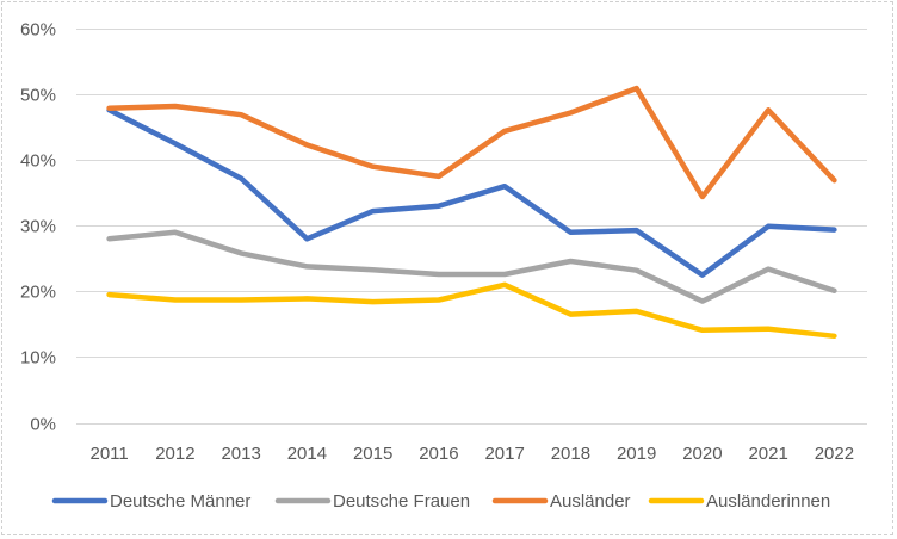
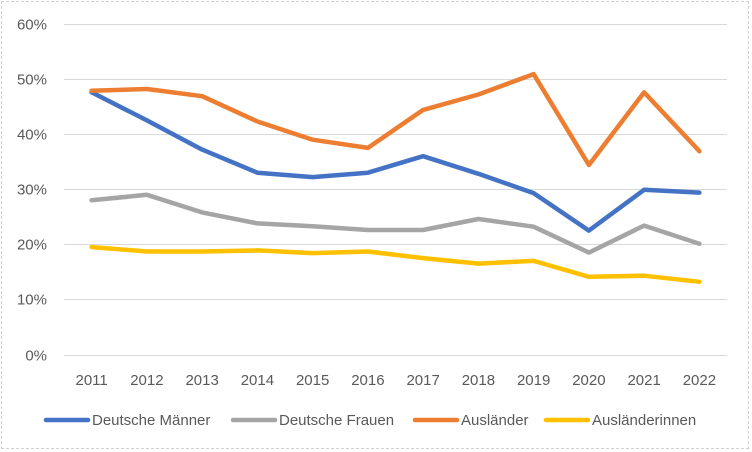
Deutsche Männer/2014: 28% -> 33%
Ausländerinnen/2017: 21% -> 18%
Deutsche Männer/2018: 29% -> 33%
